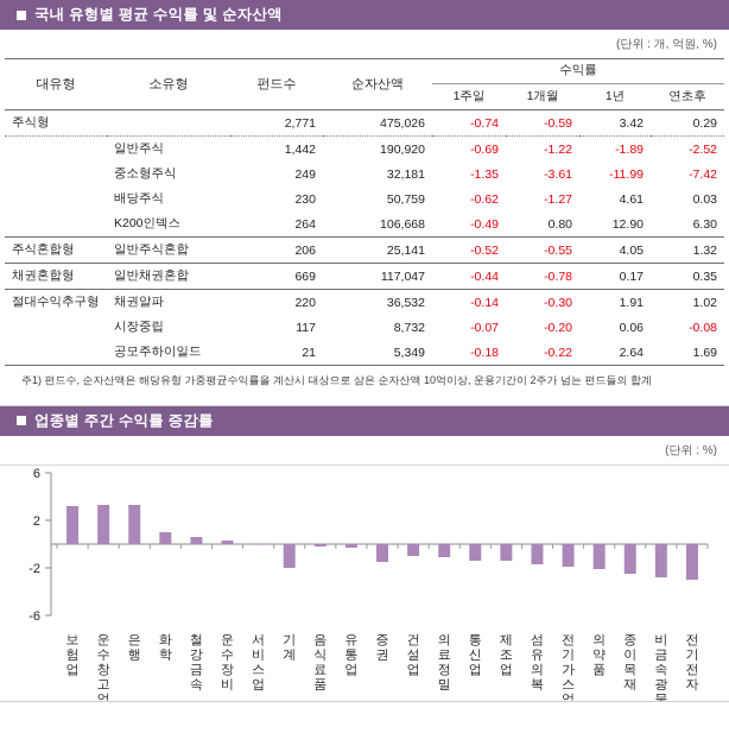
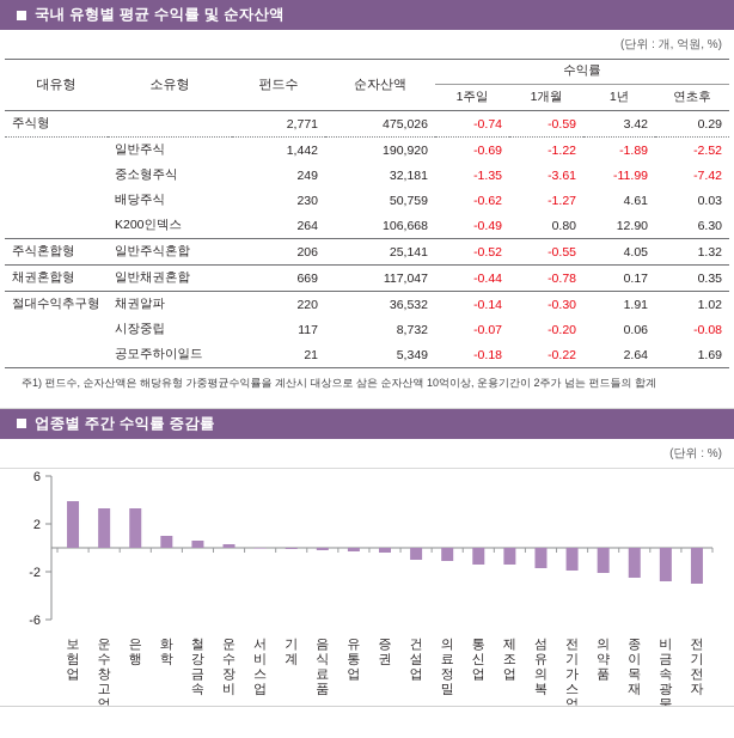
보험업: 3.2 -> 3.9
기계: -2.0 -> -0.1
증권: -1.5 -> -0.4
